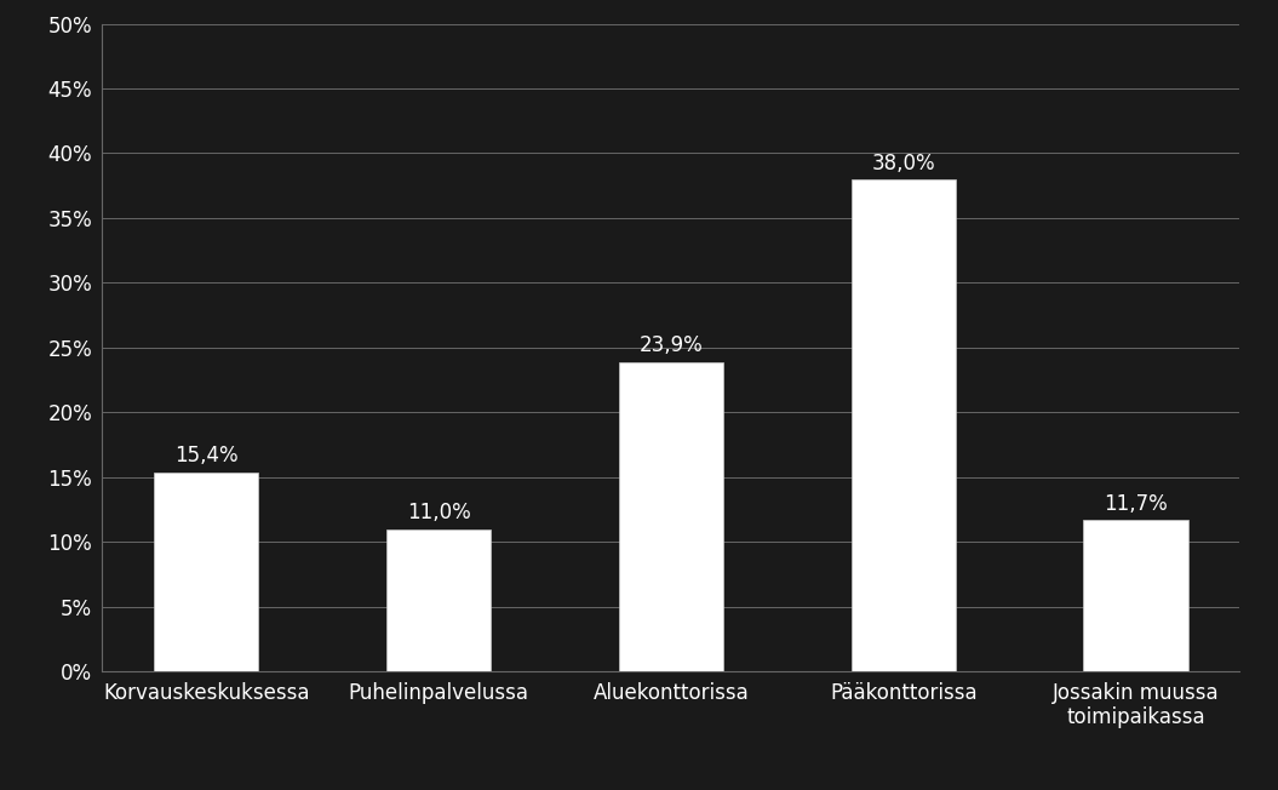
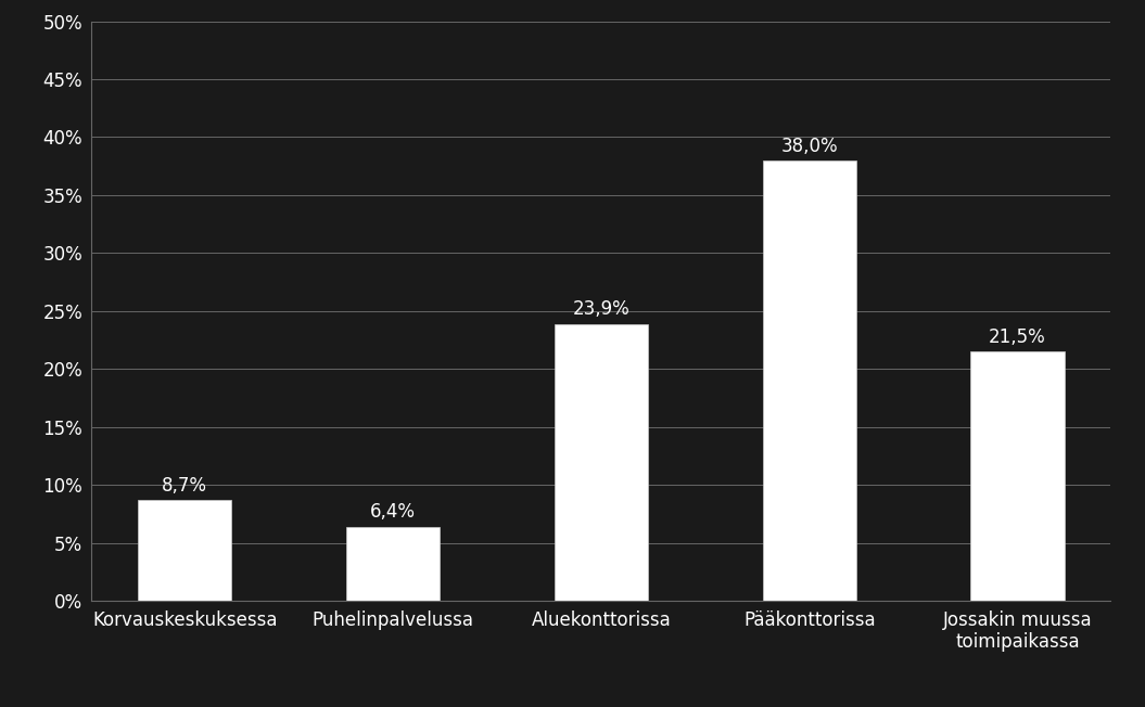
Korvauskeskuksessa: 15,4% -> 8,7%
Puhelinpalvelussa: 11,0% -> 6,4%
Jossakin muussa toimipaikassa: 11,7% -> 21,5%
